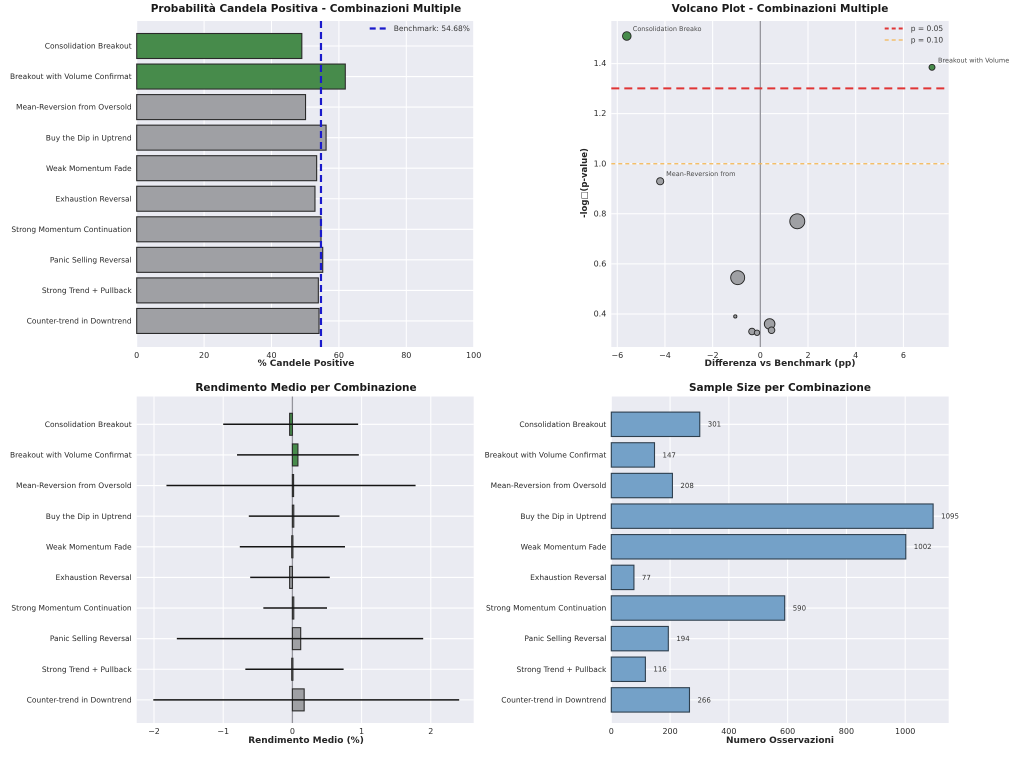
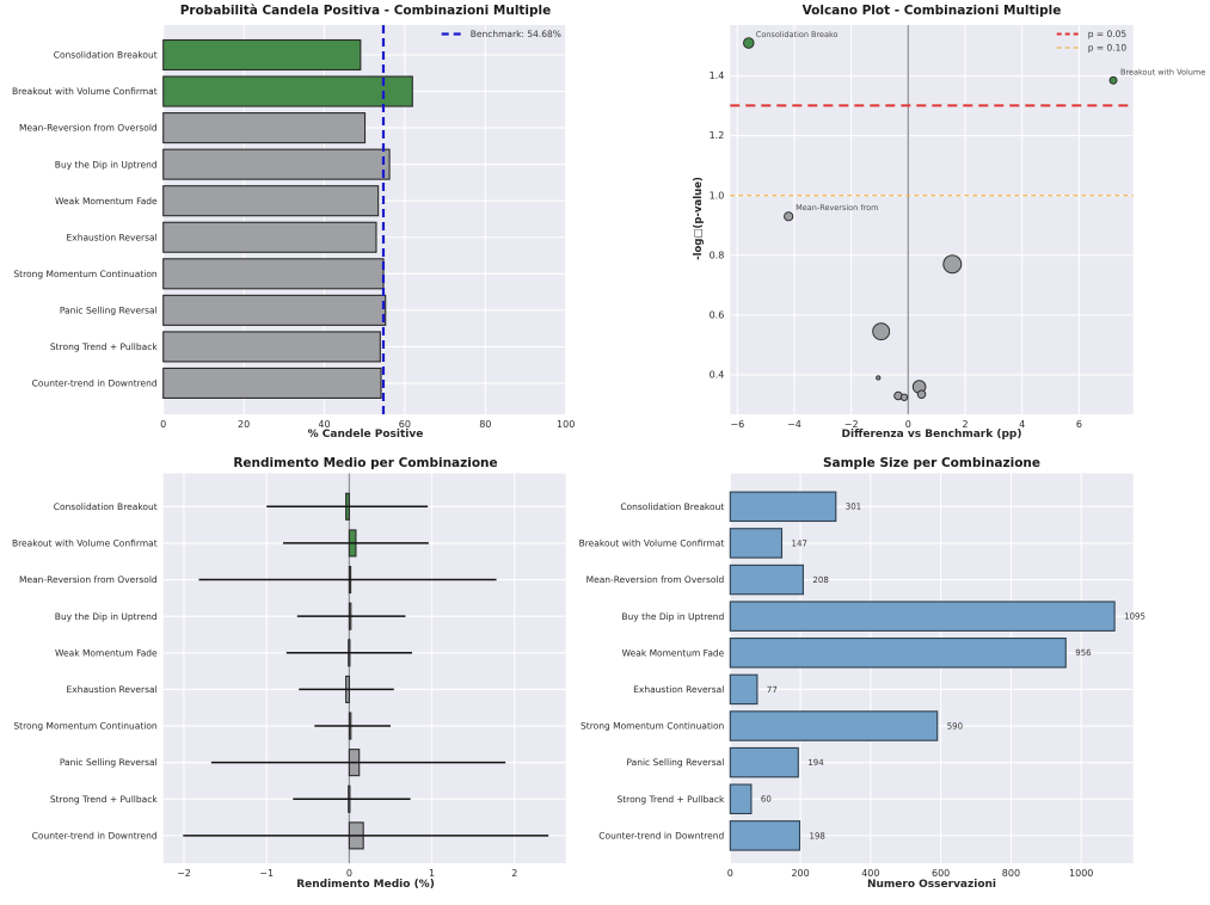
Sample Size per Combinazione/Weak Momentum Fade: 1002 -> 956
Sample Size per Combinazione/Strong Trend + Pullback: 116 -> 60
Sample Size per Combinazione/Counter-trend in Downtrend: 266 -> 198
